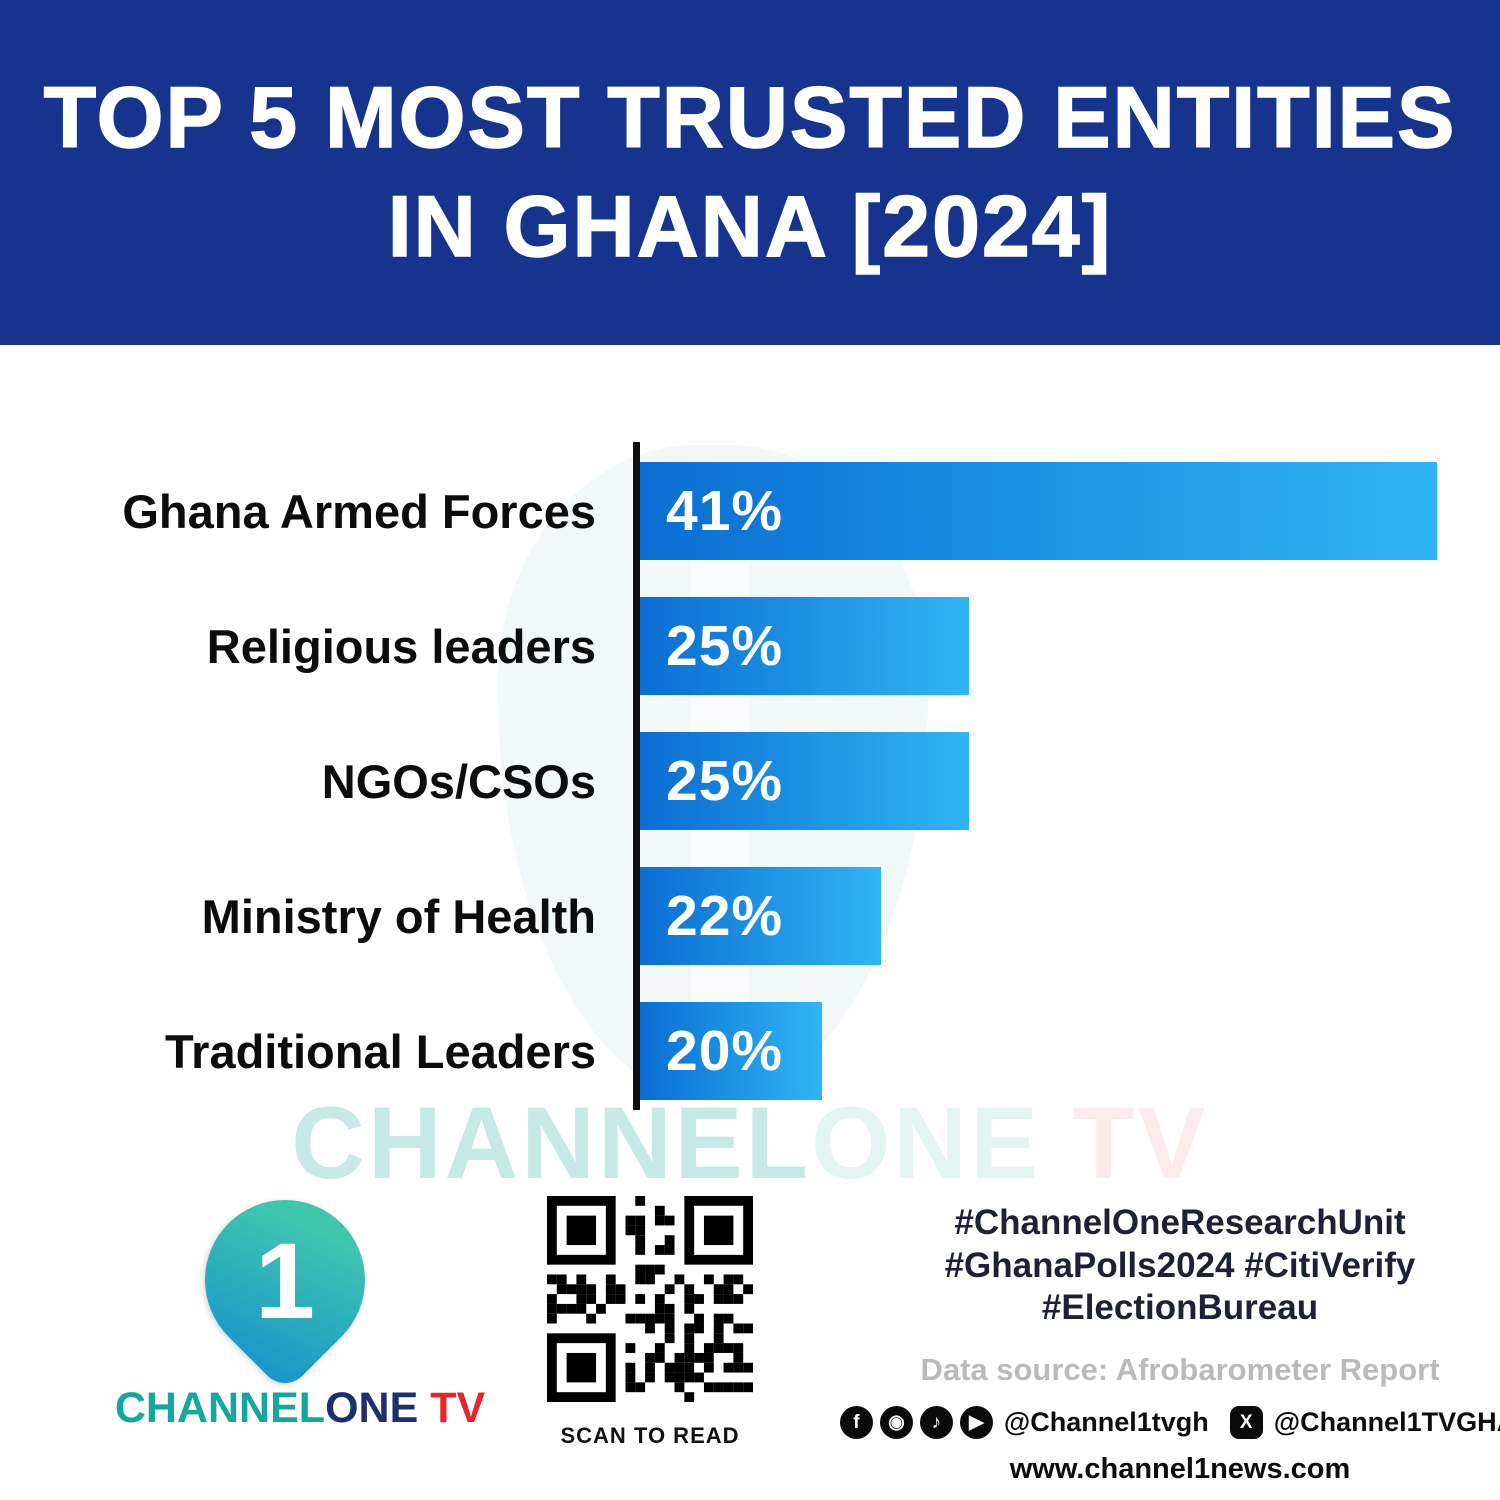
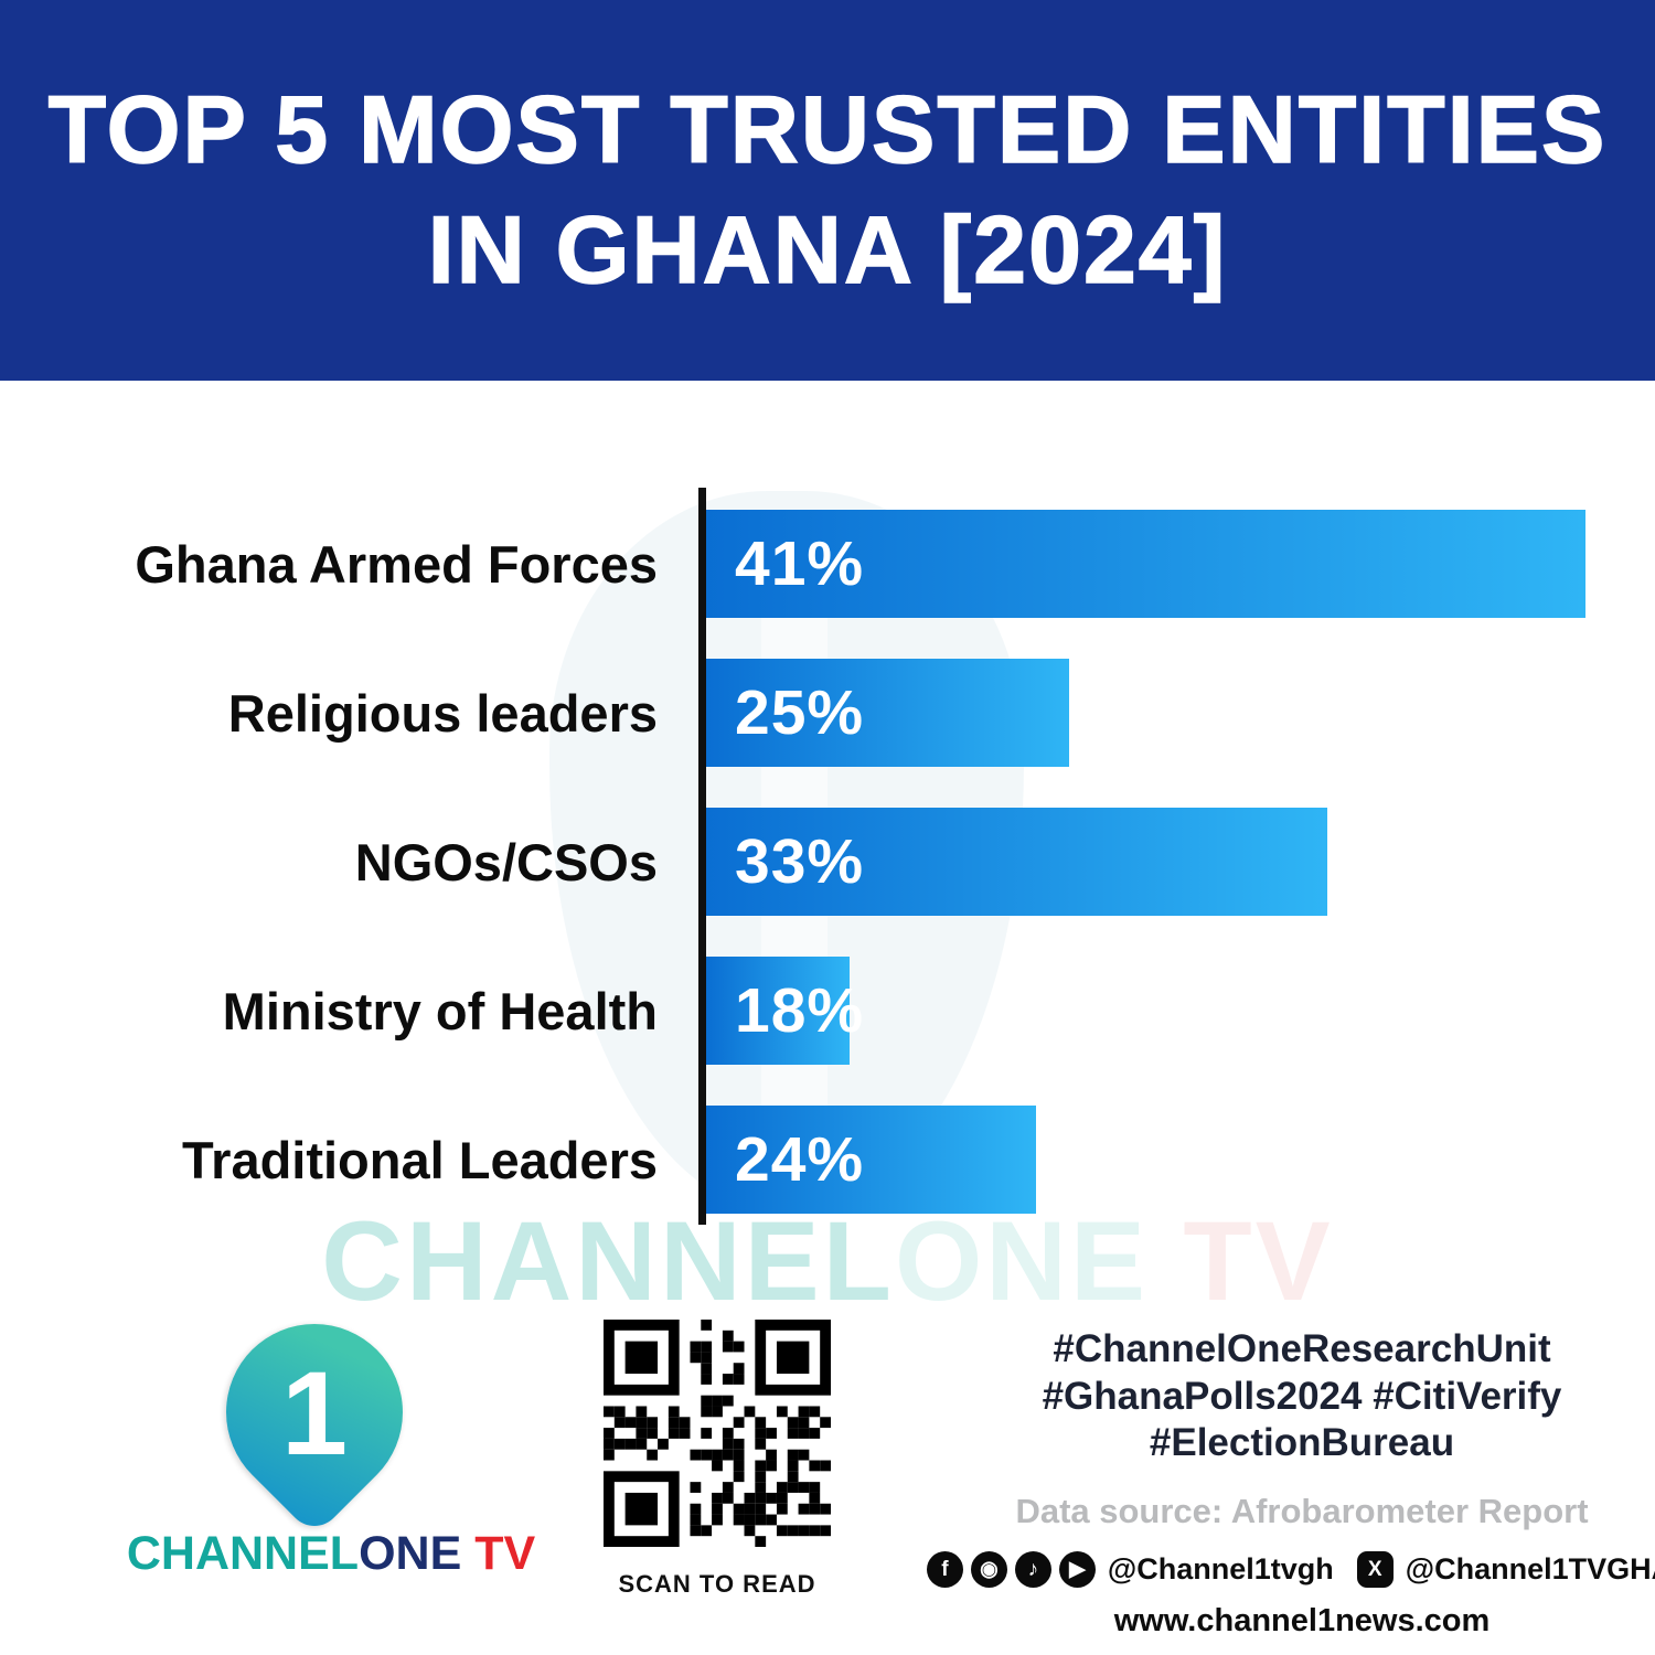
NGOs/CSOs: 25% -> 33%
Ministry of Health: 22% -> 18%
Traditional Leaders: 20% -> 24%
